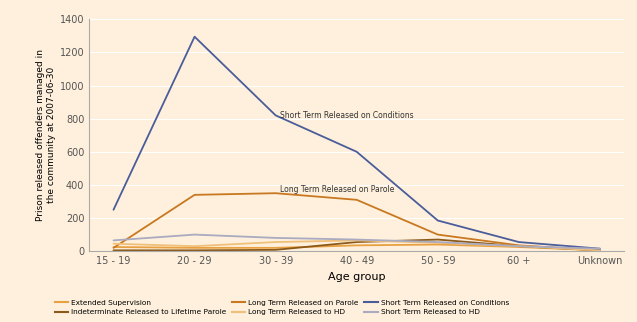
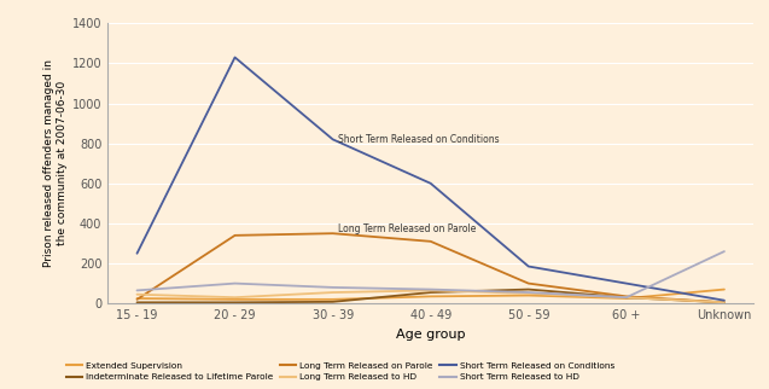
Short Term Released on Conditions/20 - 29: 1300 -> 1230
Short Term Released on Conditions/60 +: 60 -> 100
Extended Supervision/Unknown: 0 -> 70
Short Term Released to HD/Unknown: 20 -> 260
